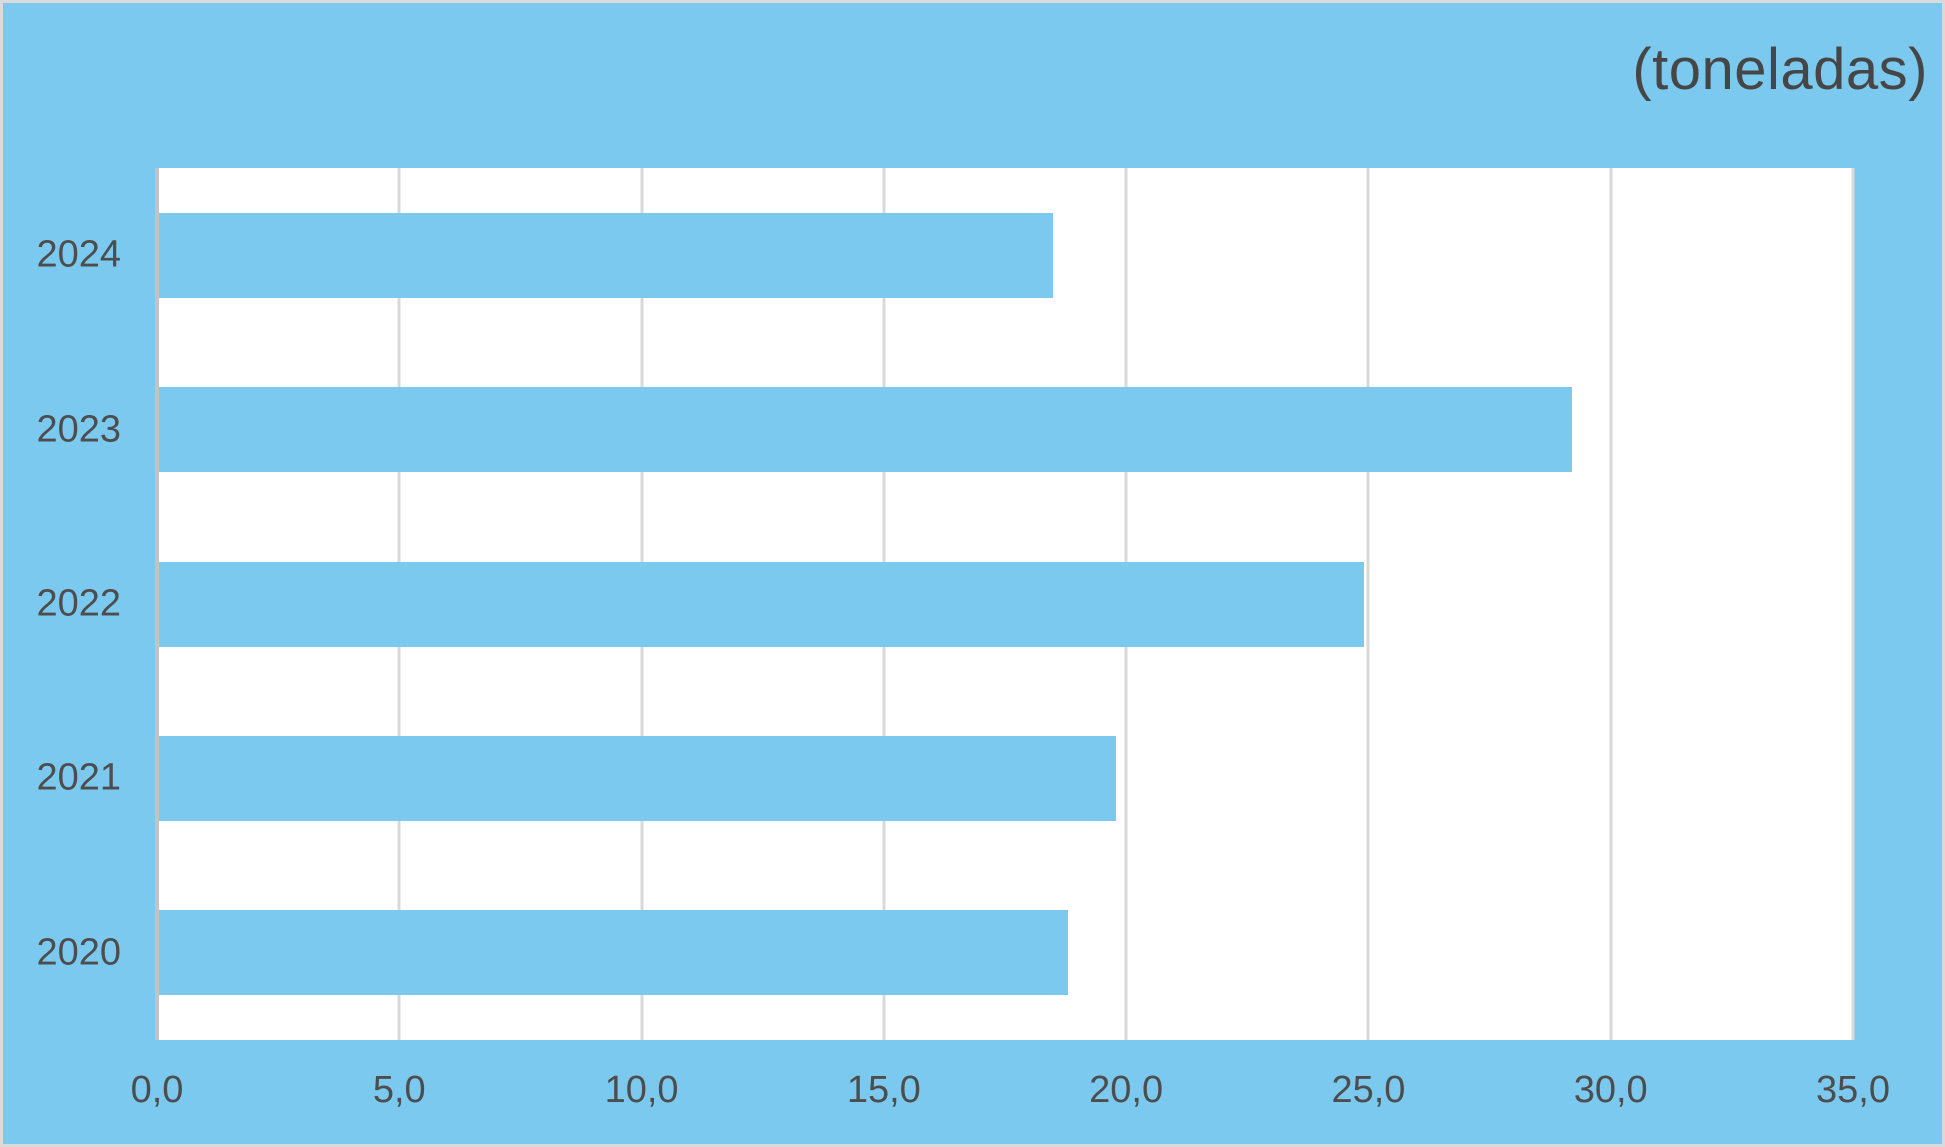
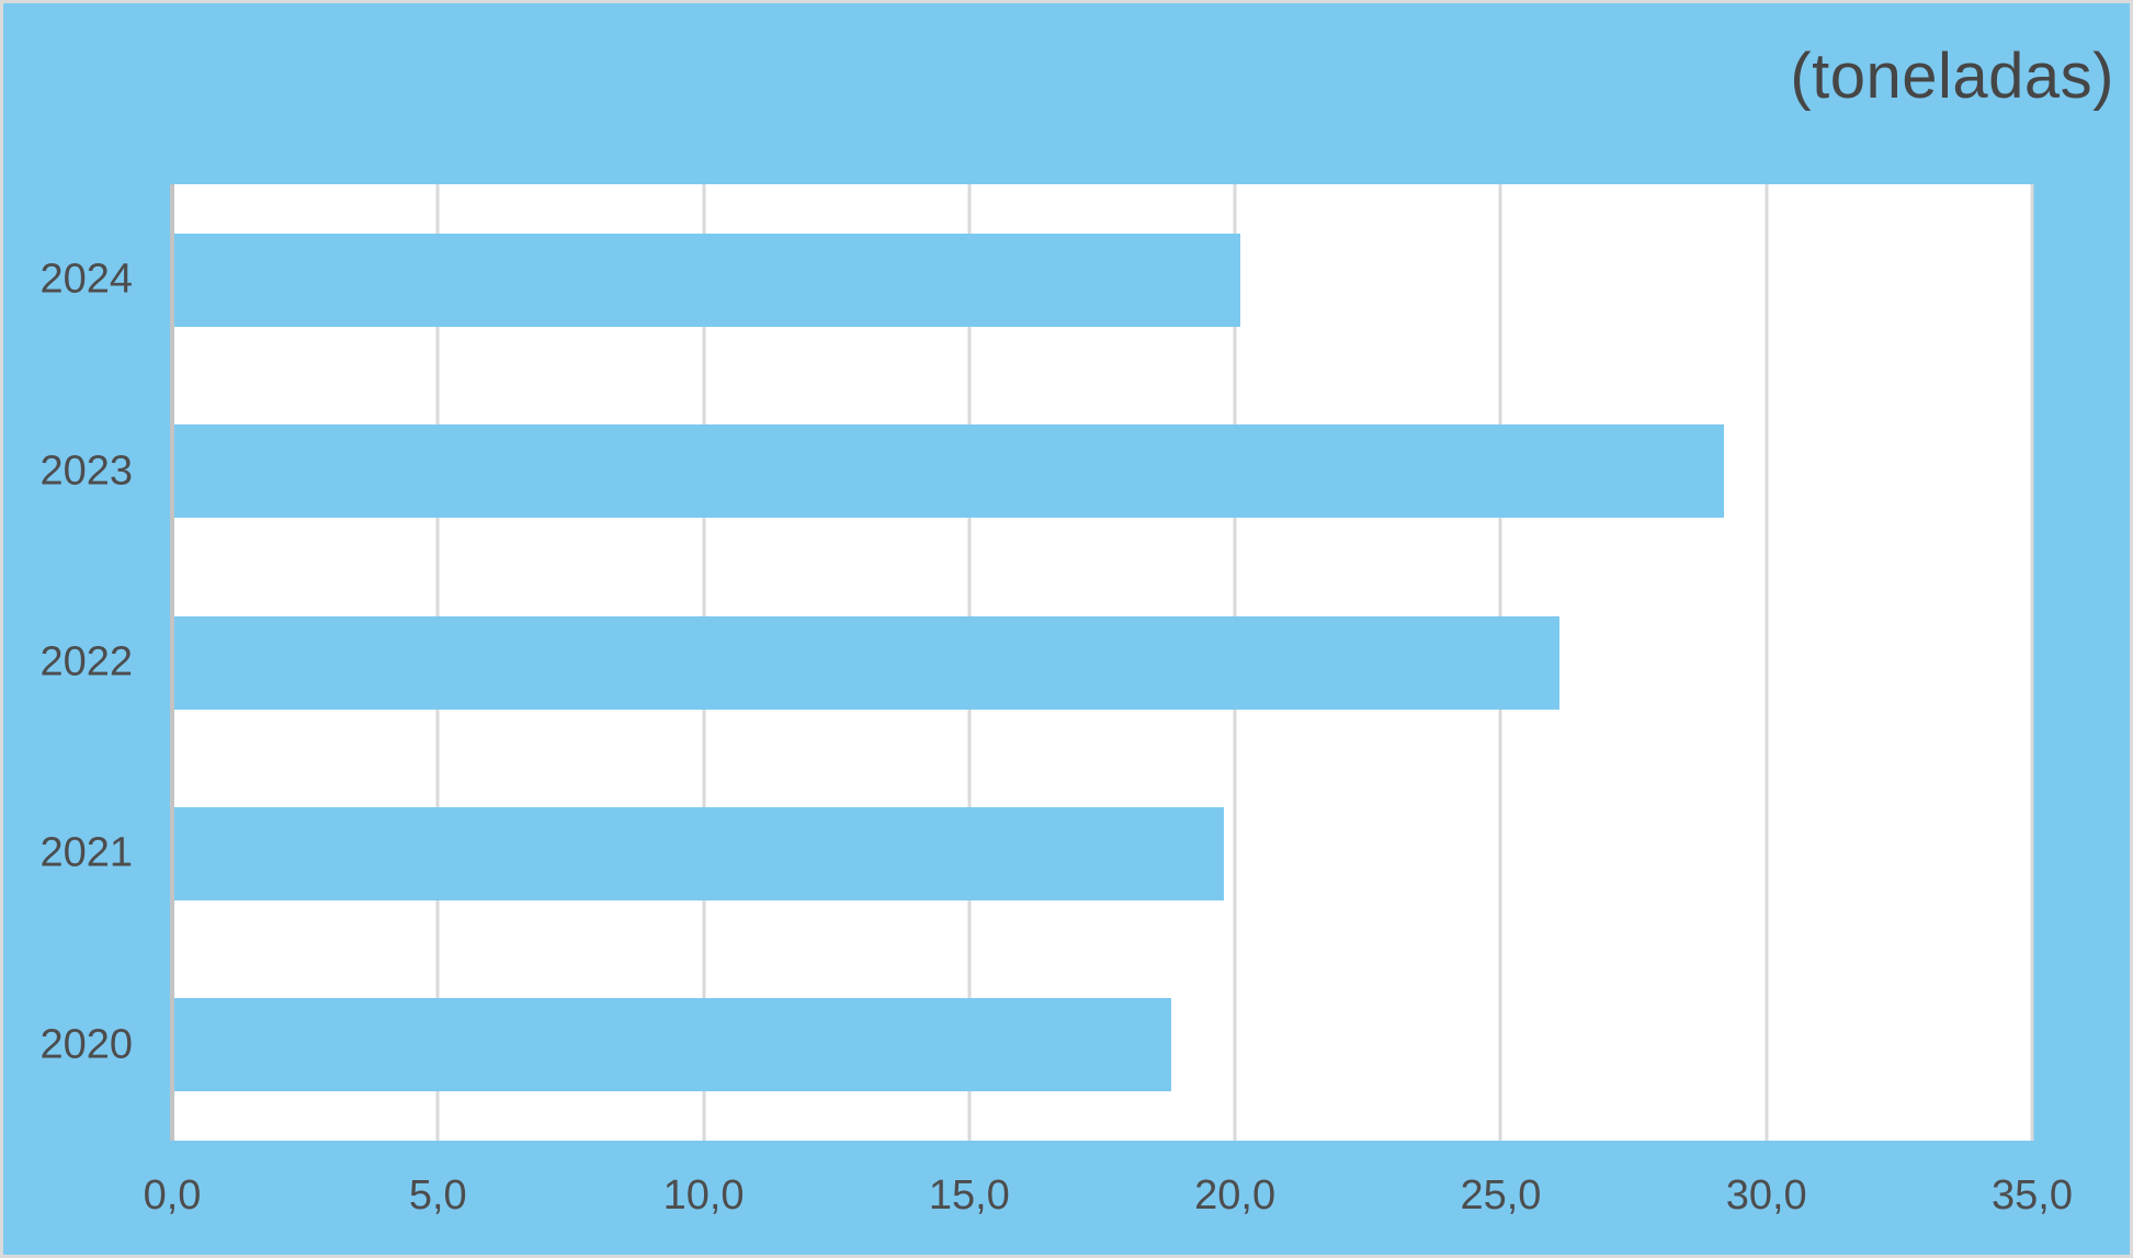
2024: 18,5 -> 20,1
2022: 24,9 -> 26,1
